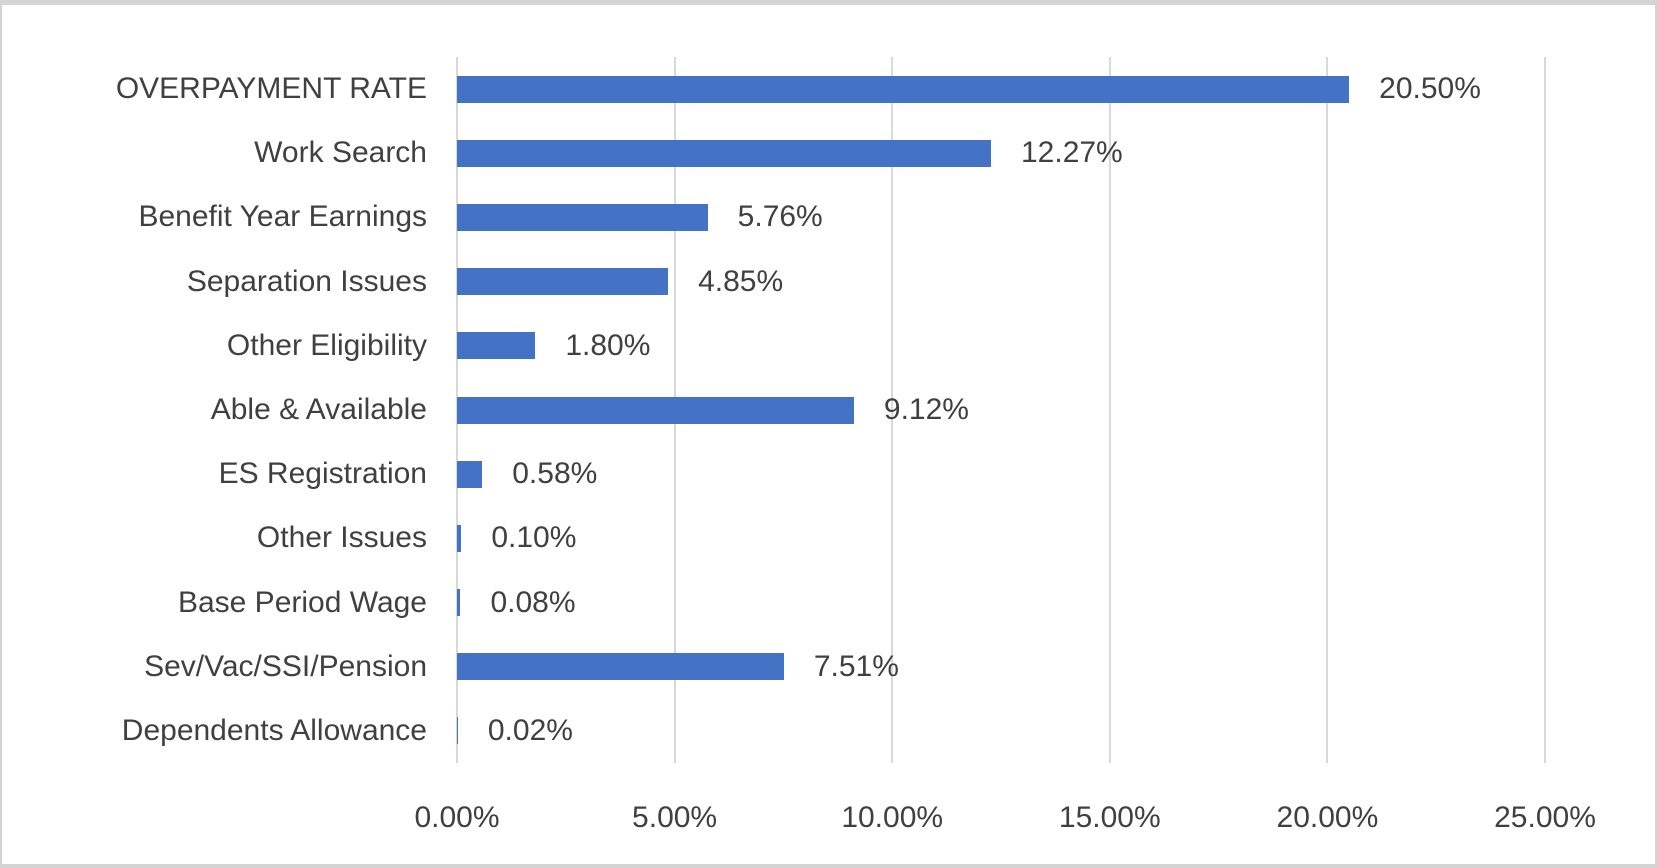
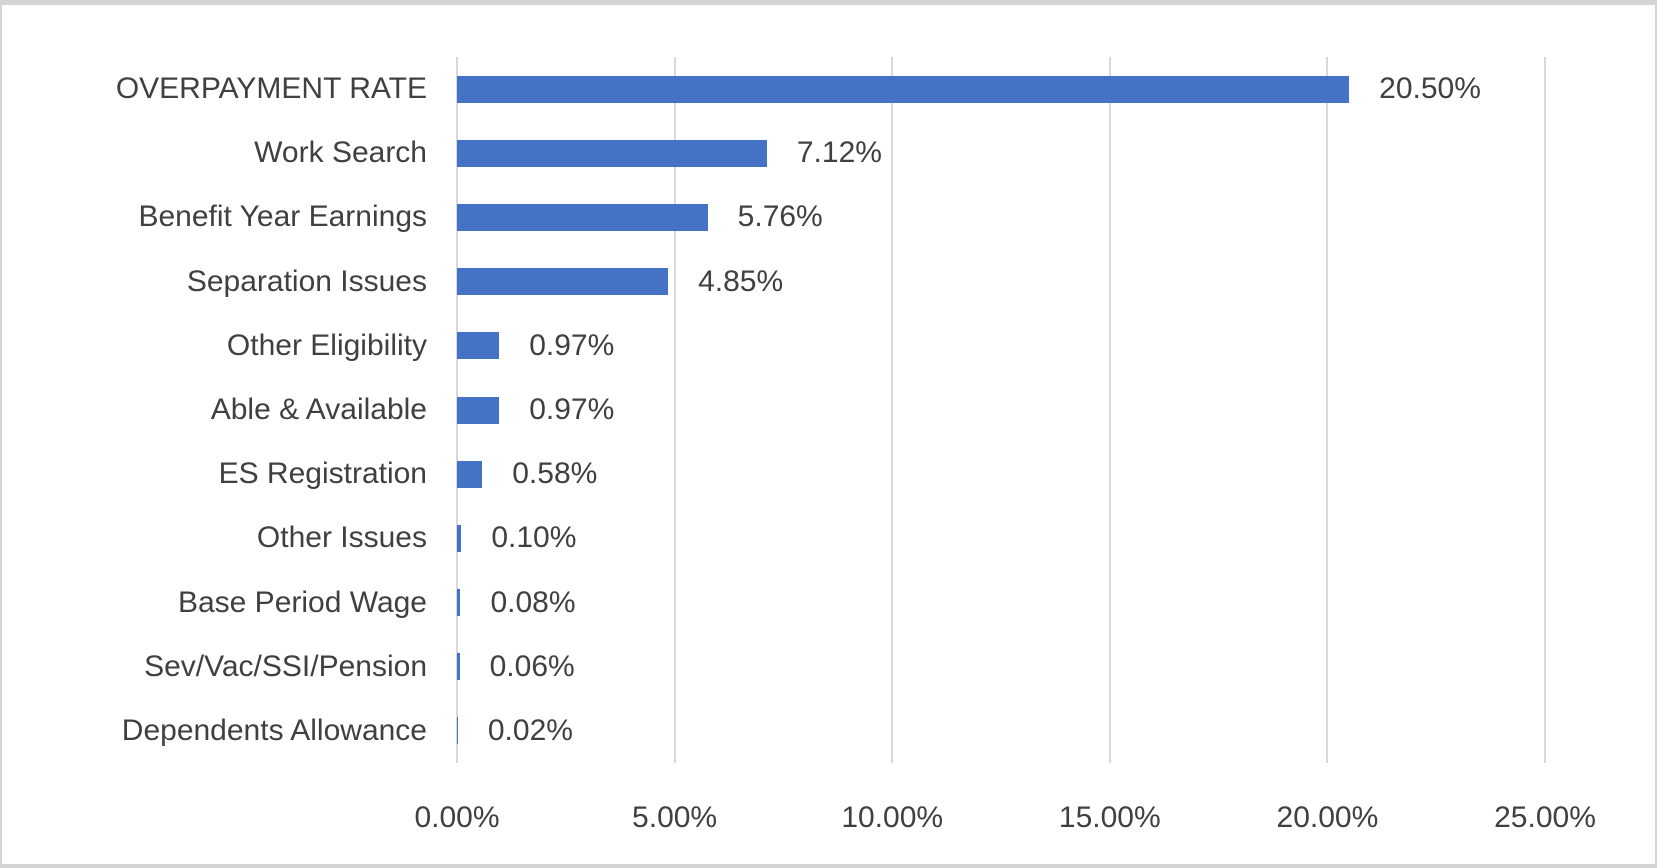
Work Search: 12.27% -> 7.12%
Other Eligibility: 1.80% -> 0.97%
Able & Available: 9.12% -> 0.97%
Sev/Vac/SSI/Pension: 7.51% -> 0.06%
